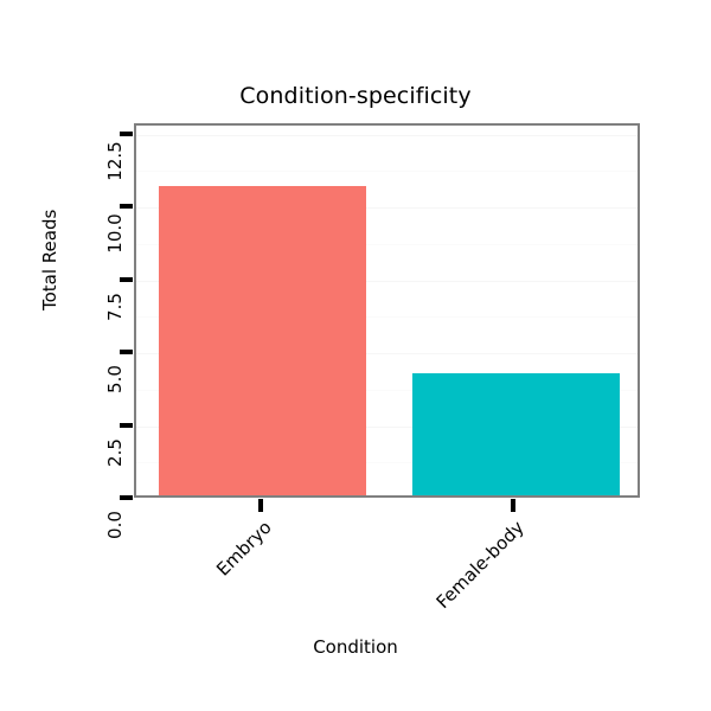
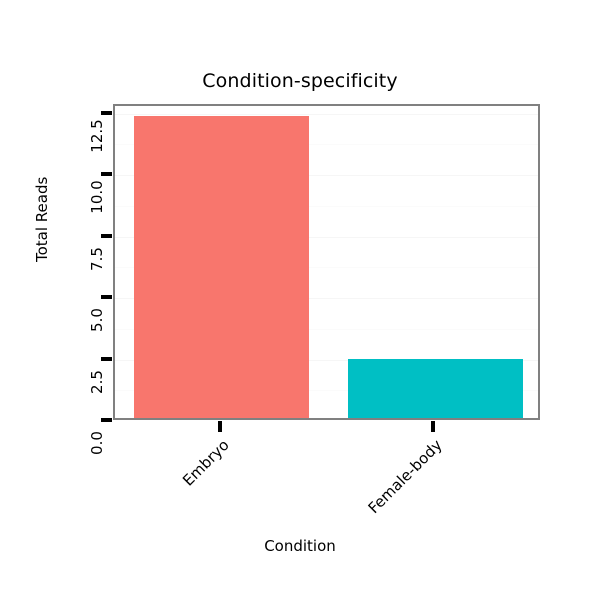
Embryo: 10.6 -> 12.3
Female-body: 4.2 -> 2.4
